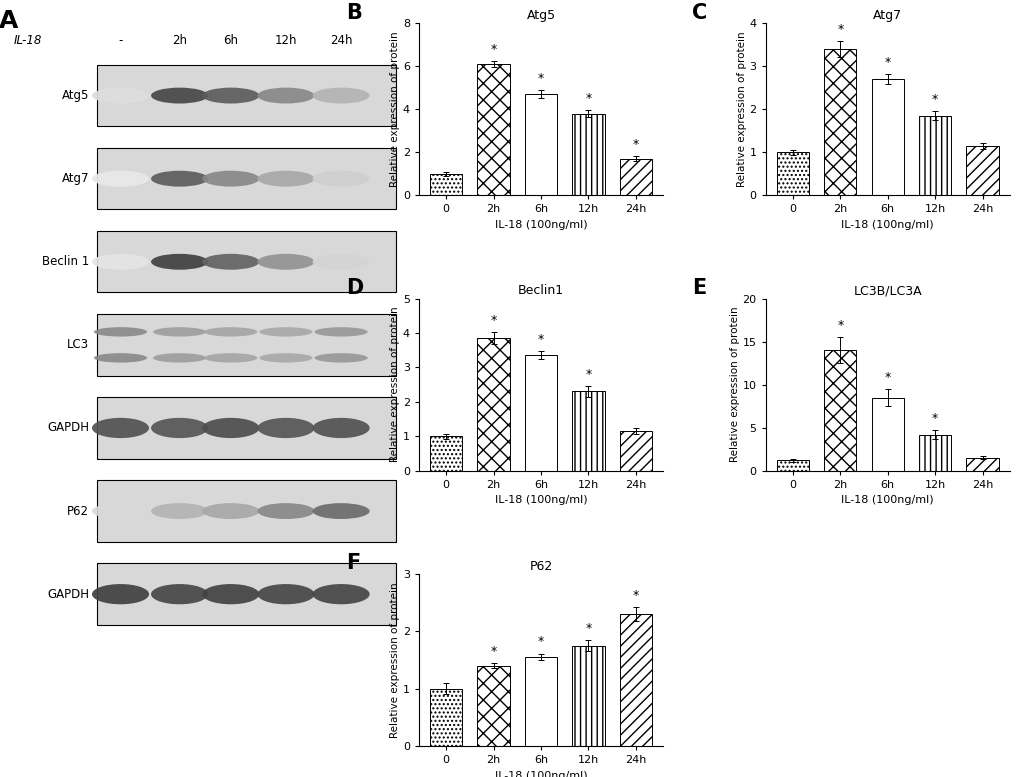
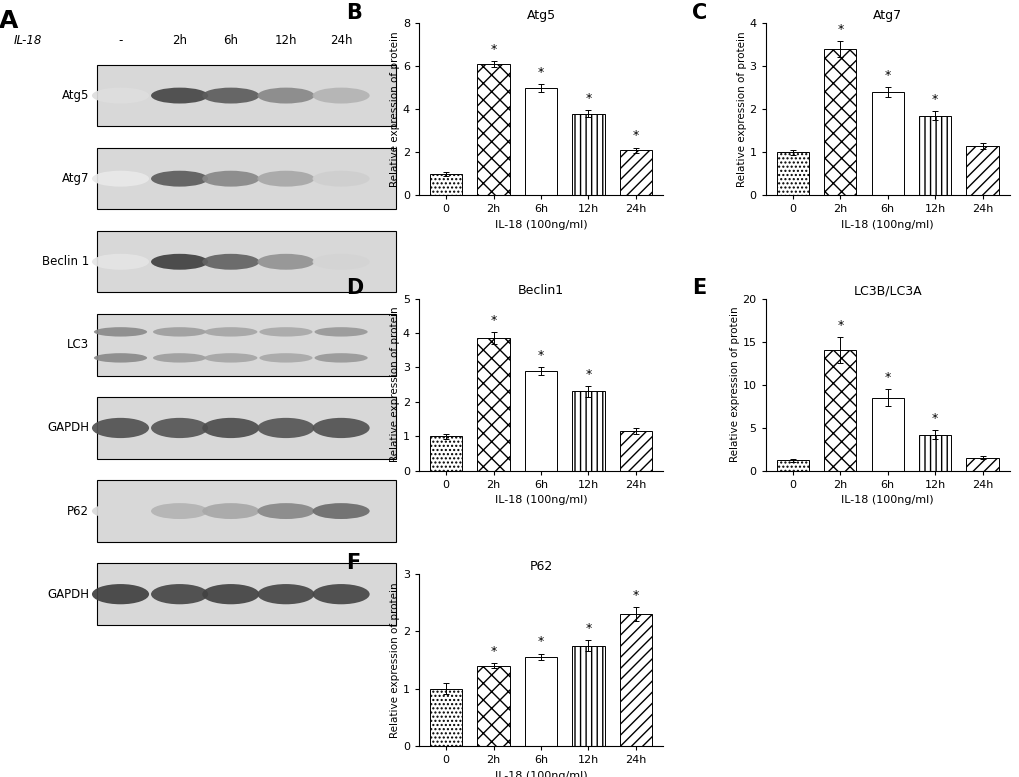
Atg5/6h: 4.7 -> 5.0
Atg5/24h: 1.7 -> 2.1
Atg7/6h: 2.70 -> 2.40
Beclin1/6h: 3.35 -> 2.90
